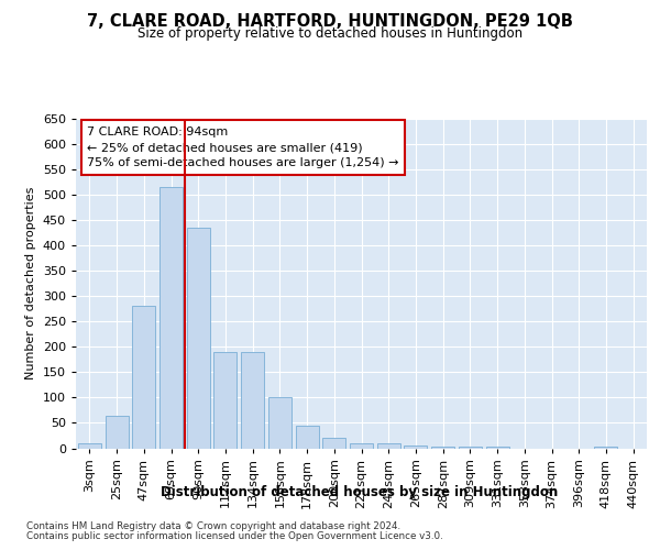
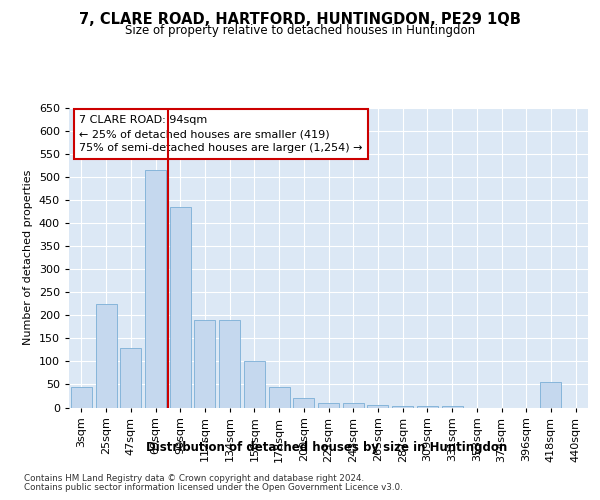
3sqm: 10 -> 45
25sqm: 65 -> 225
47sqm: 280 -> 130
418sqm: 3 -> 55
